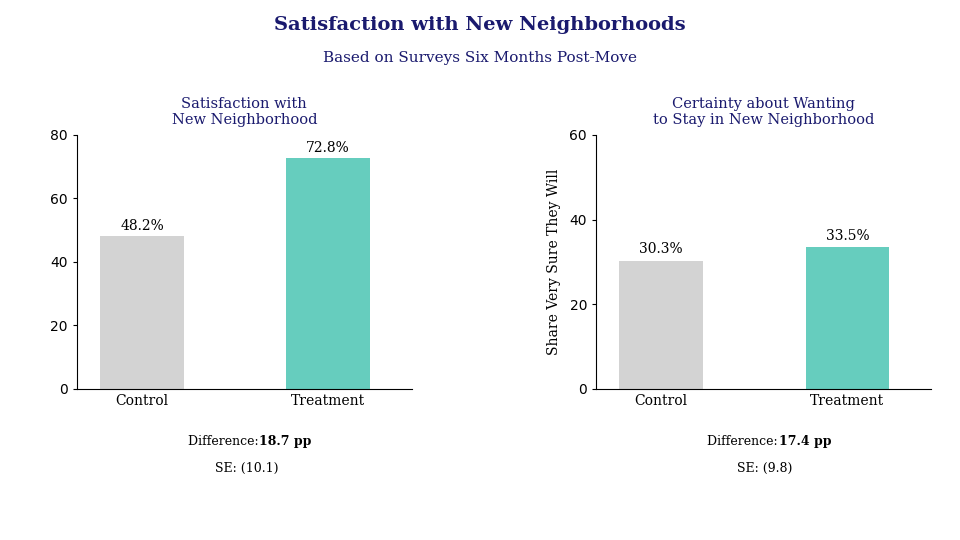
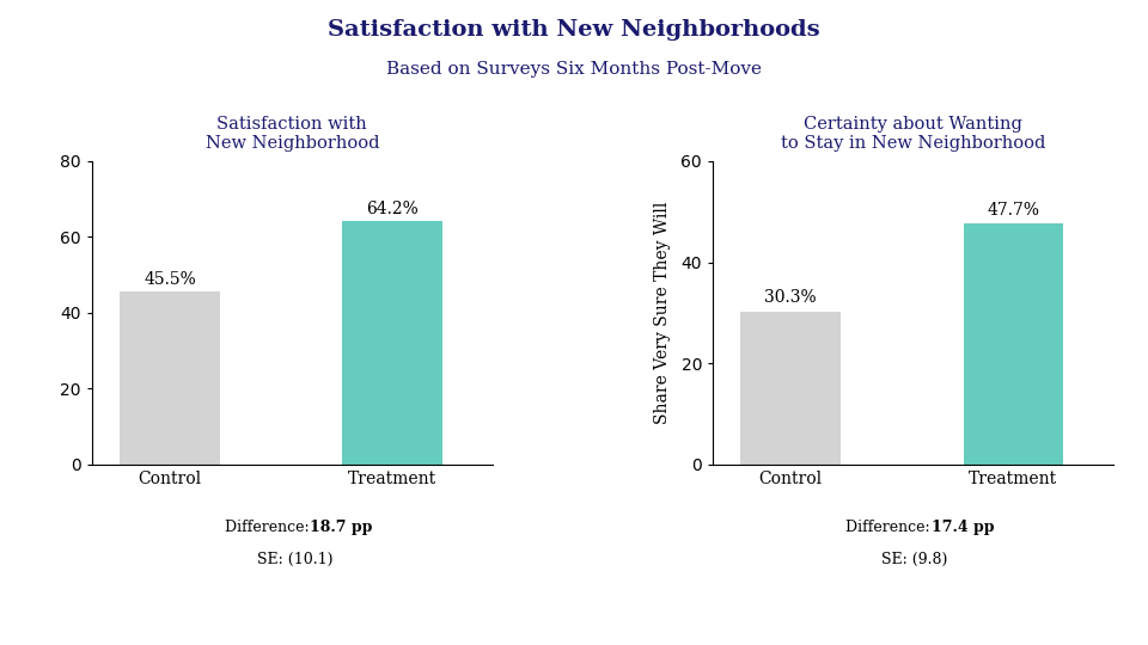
Satisfaction with New Neighborhood/Control: 48.2% -> 45.5%
Satisfaction with New Neighborhood/Treatment: 72.8% -> 64.2%
Certainty about Wanting to Stay in New Neighborhood/Treatment: 33.5% -> 47.7%
